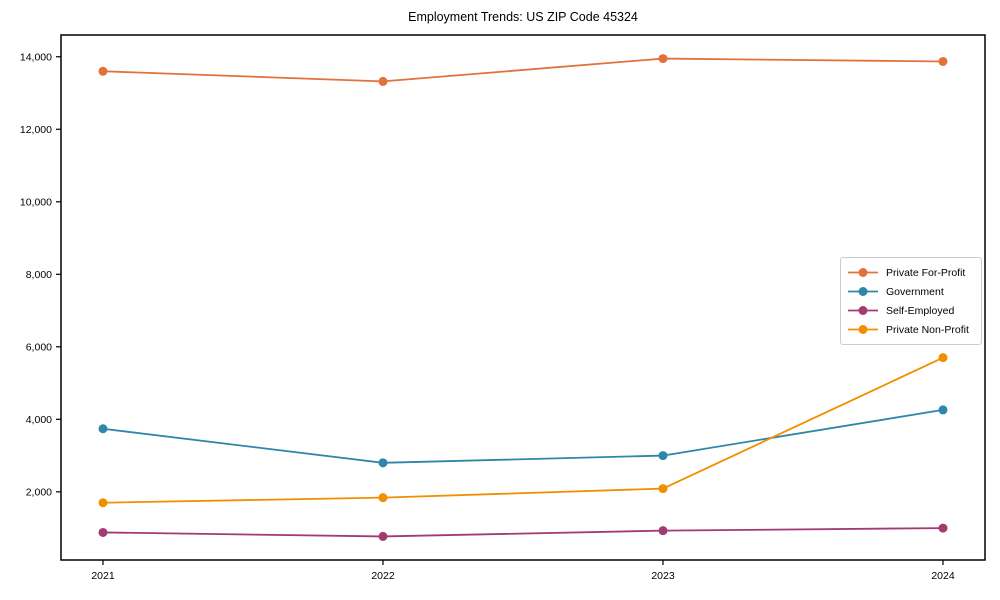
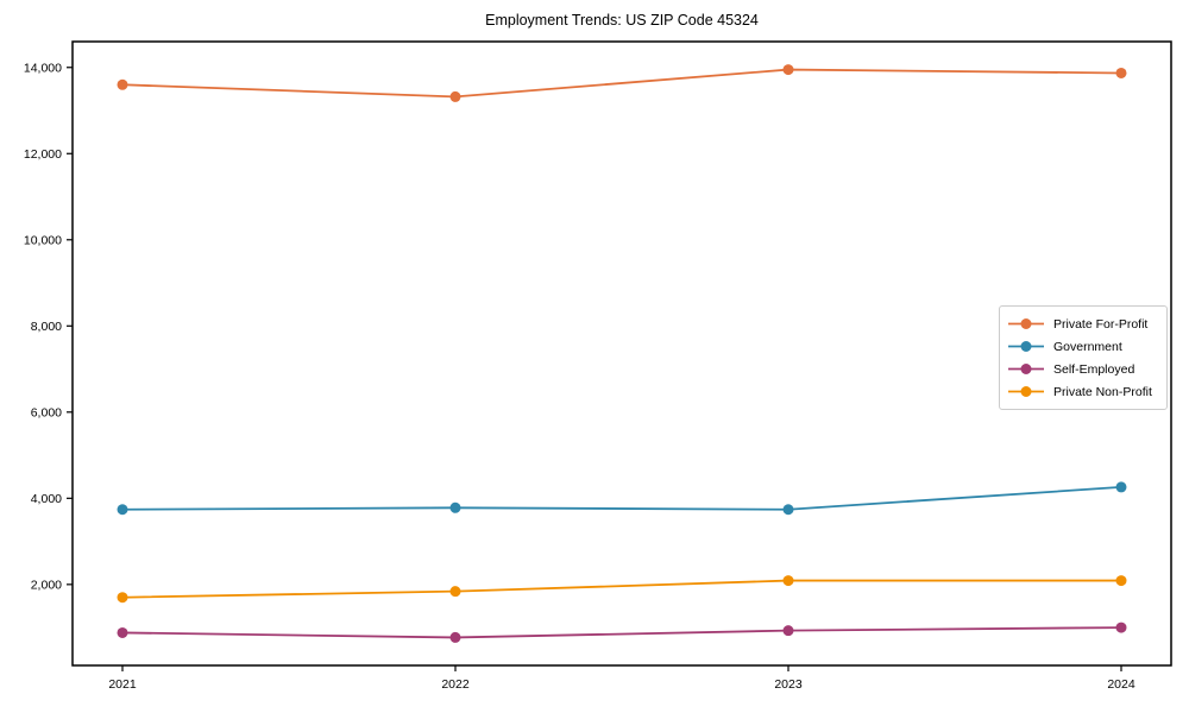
Government/2022: 2800 -> 3800
Government/2023: 3000 -> 3700
Private Non-Profit/2024: 5700 -> 2100
